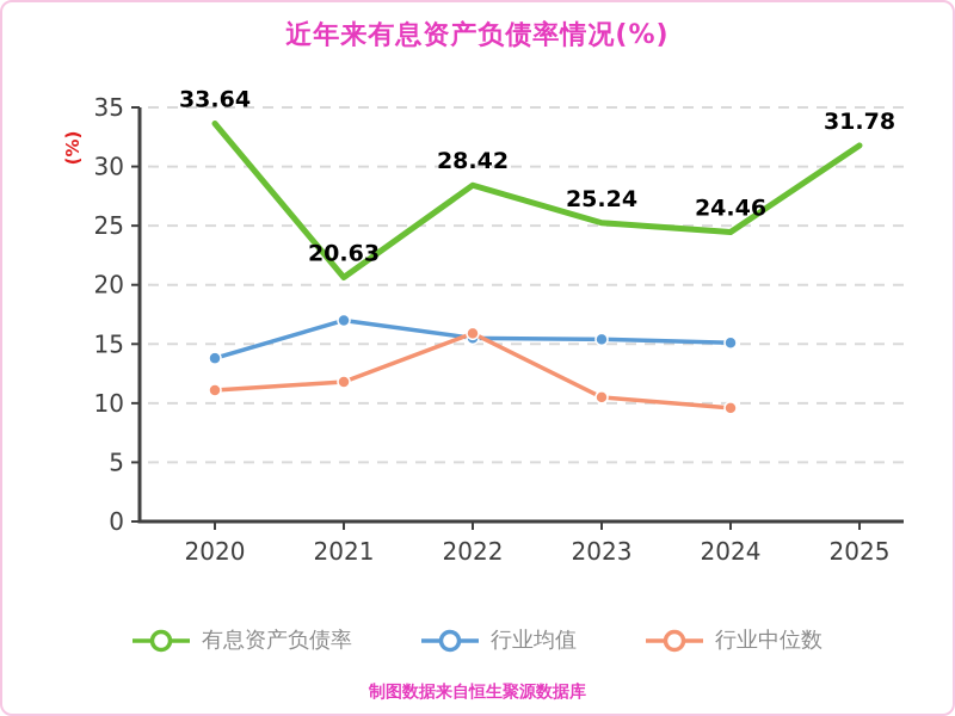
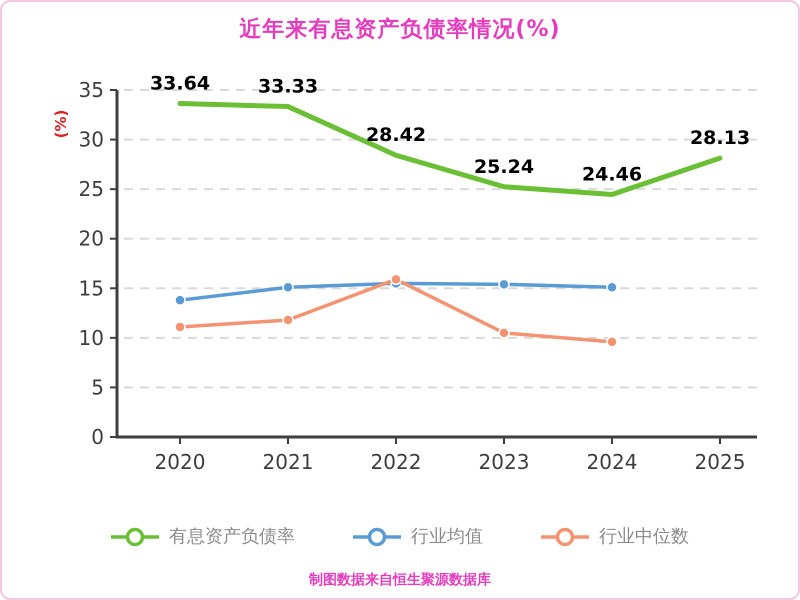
有息资产负债率/2021: 20.63 -> 33.33
行业均值/2021: 17 -> 15
有息资产负债率/2025: 31.78 -> 28.13
